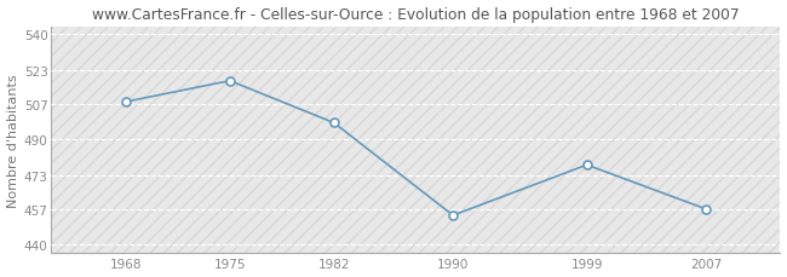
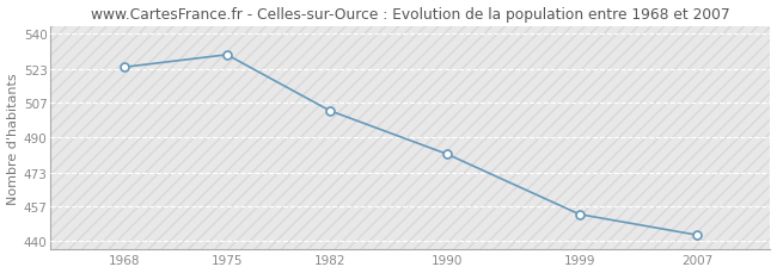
1968: 508 -> 524
1975: 518 -> 530
1982: 498 -> 503
1990: 454 -> 482
1999: 478 -> 453
2007: 457 -> 443
